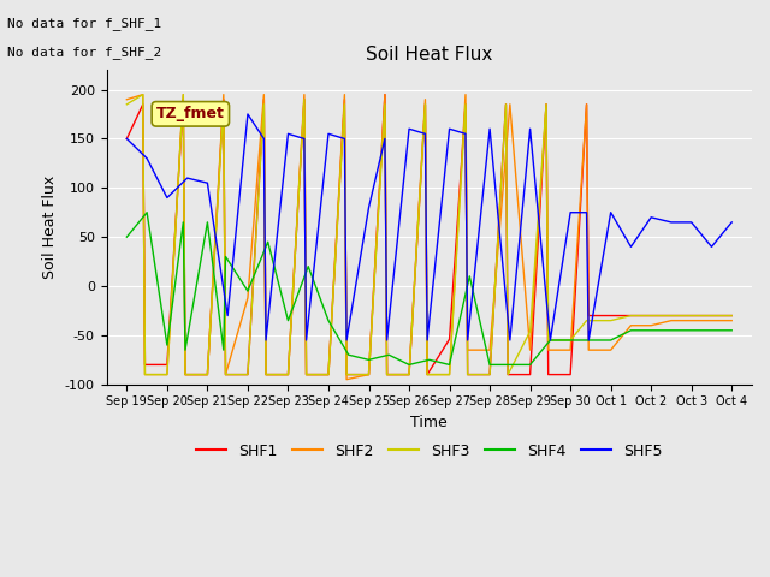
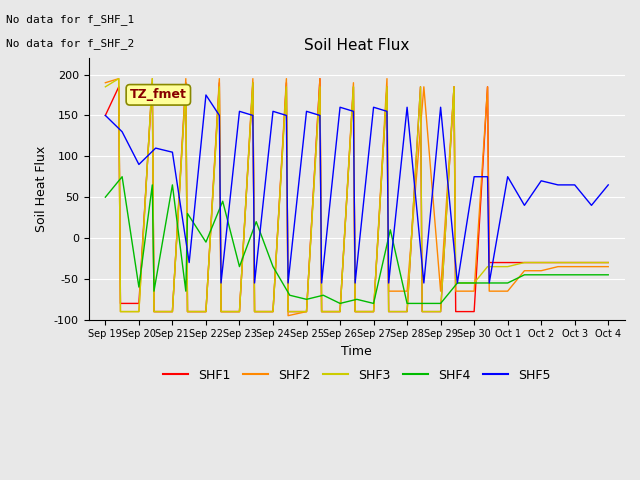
SHF2/Sep 22: -12 -> -90
SHF5/Sep 25: 80 -> 155
SHF1/Sep 27: -54 -> -90
SHF3/Sep 29: -46 -> -90
